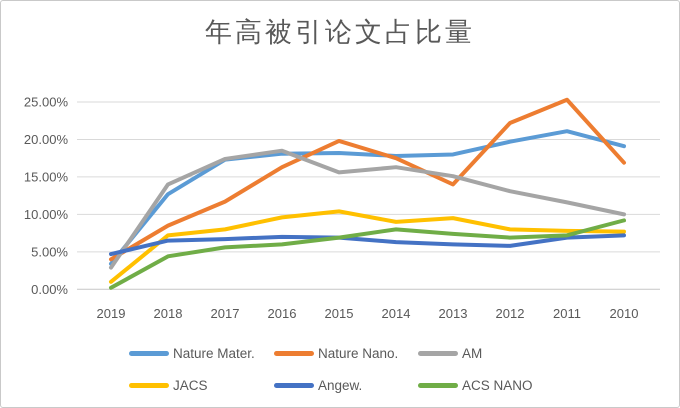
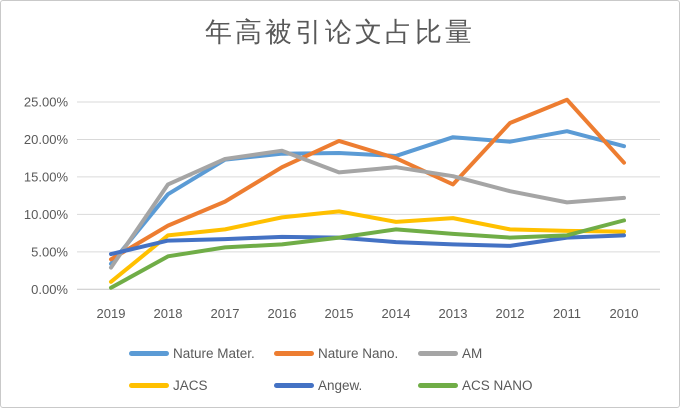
Nature Mater./2013: 18% -> 20%
AM/2010: 10% -> 12%
